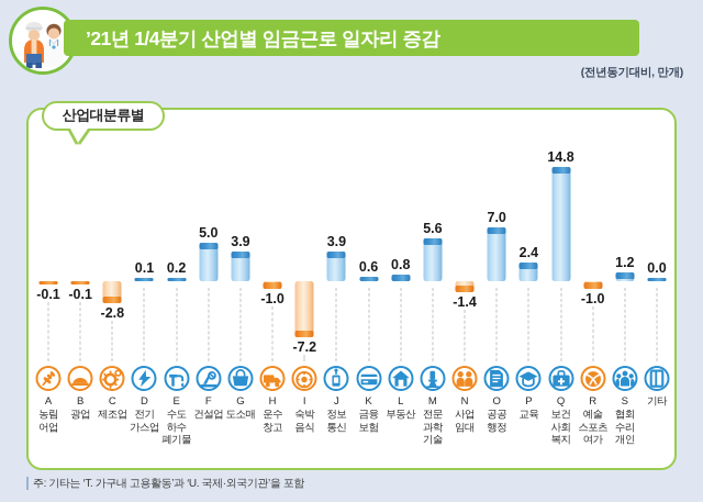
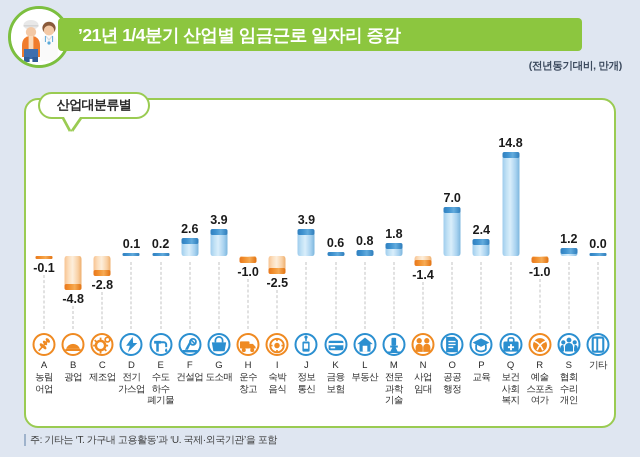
광업: -0.1 -> -4.8
건설업: 5.0 -> 2.6
숙박 음식: -7.2 -> -2.5
전문 과학 기술: 5.6 -> 1.8
